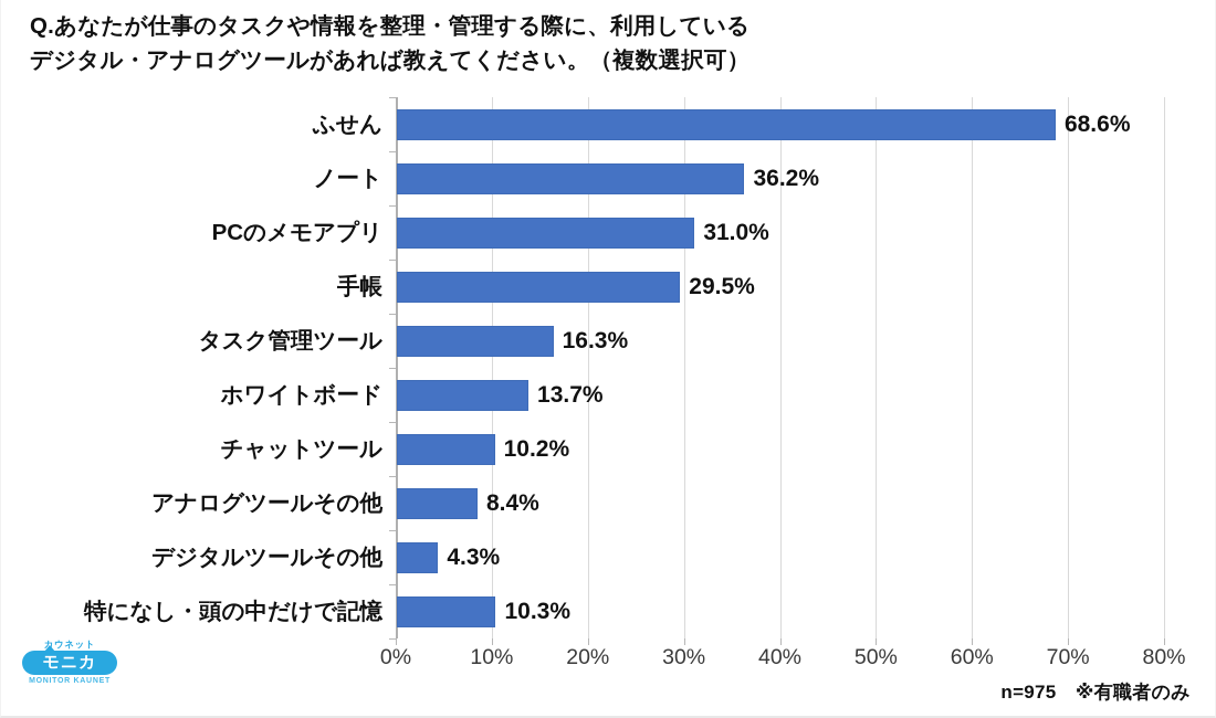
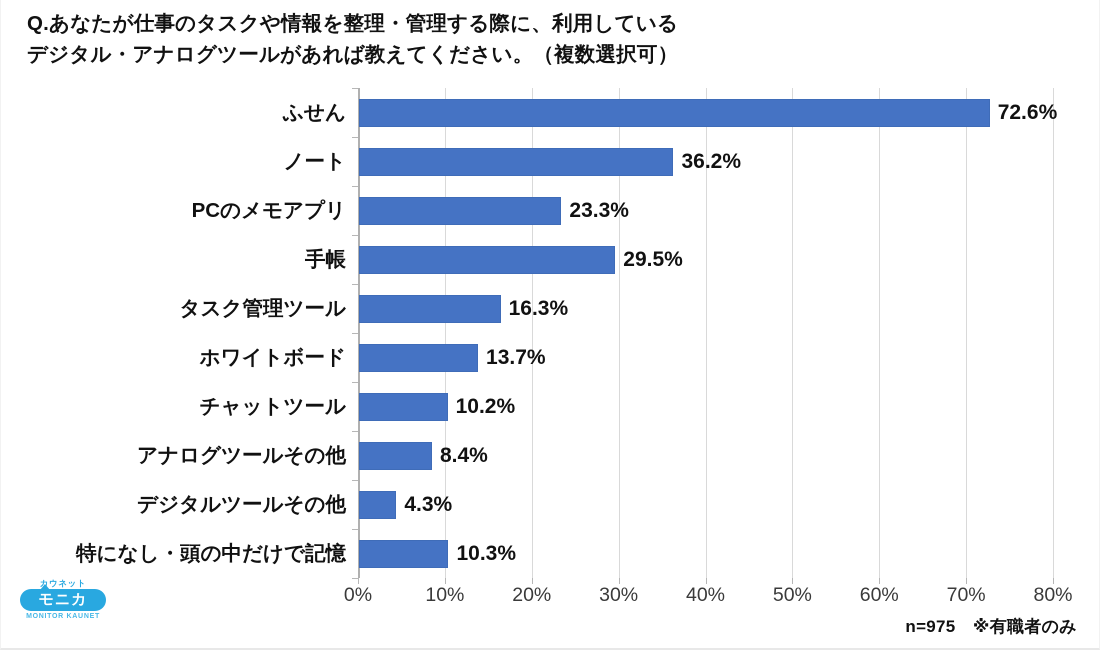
ふせん: 68.6% -> 72.6%
PCのメモアプリ: 31.0% -> 23.3%
